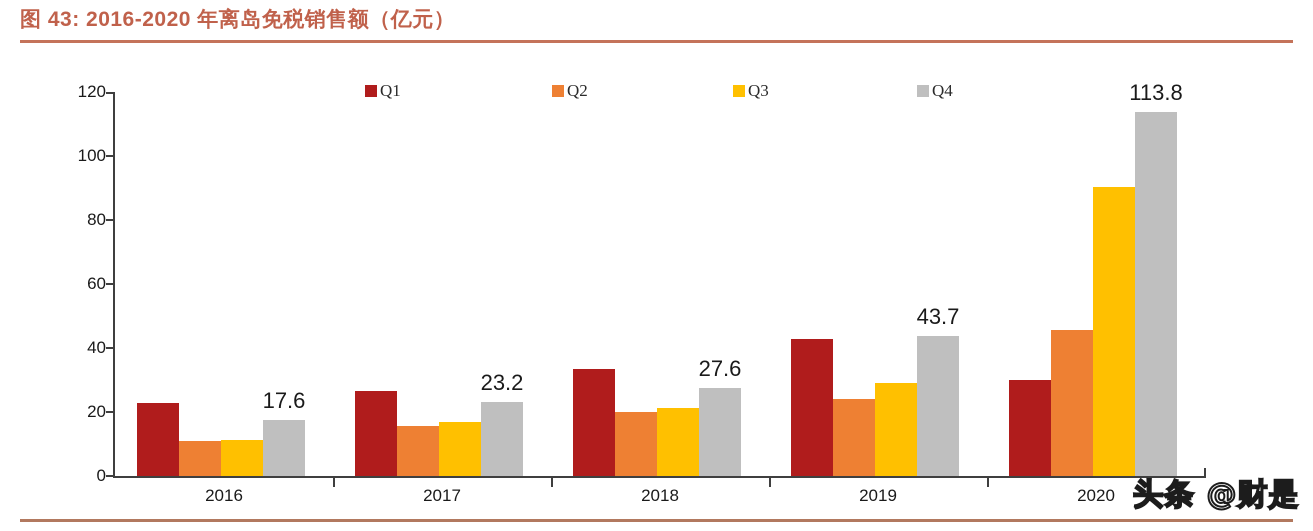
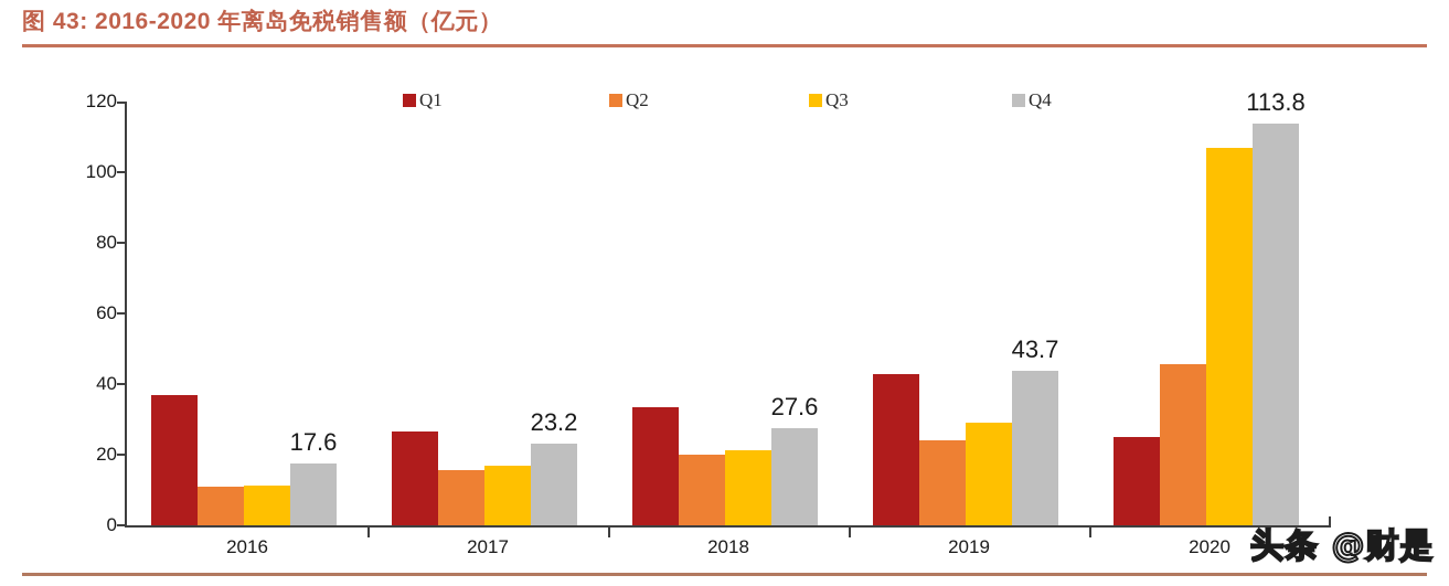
Q1/2016: 23 -> 37
Q1/2020: 30 -> 25
Q3/2020: 90 -> 107
